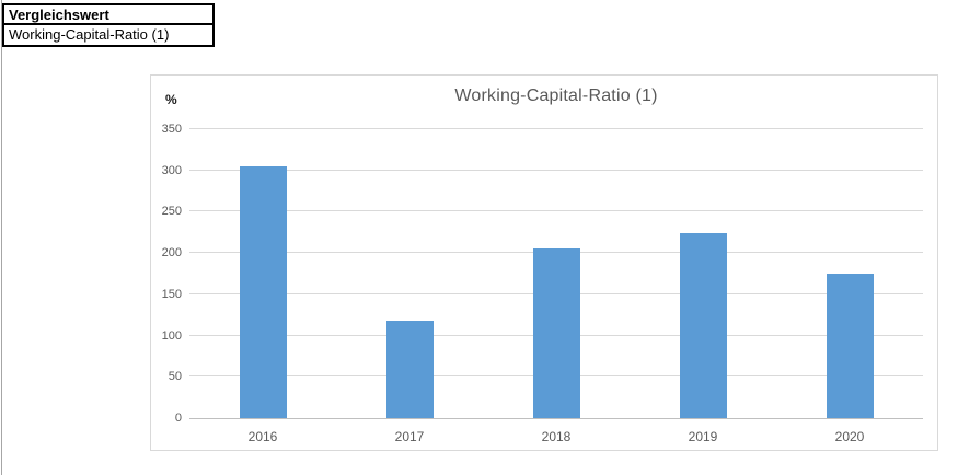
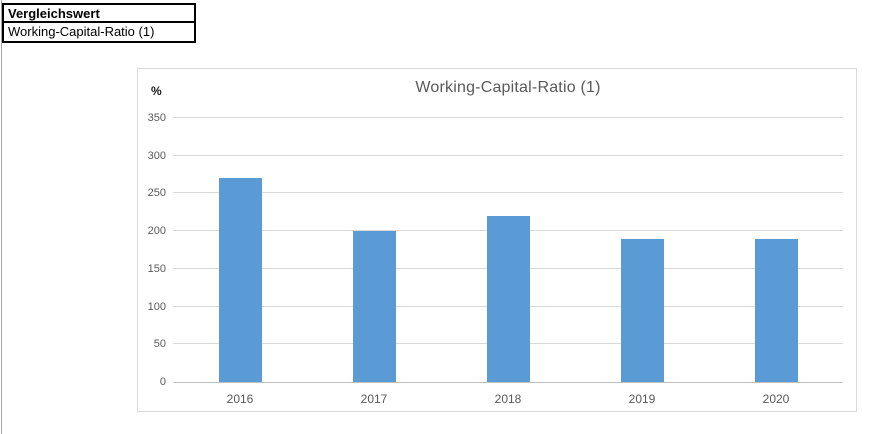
2016: 300 -> 270
2017: 120 -> 200
2018: 200 -> 220
2019: 220 -> 190
2020: 180 -> 190
